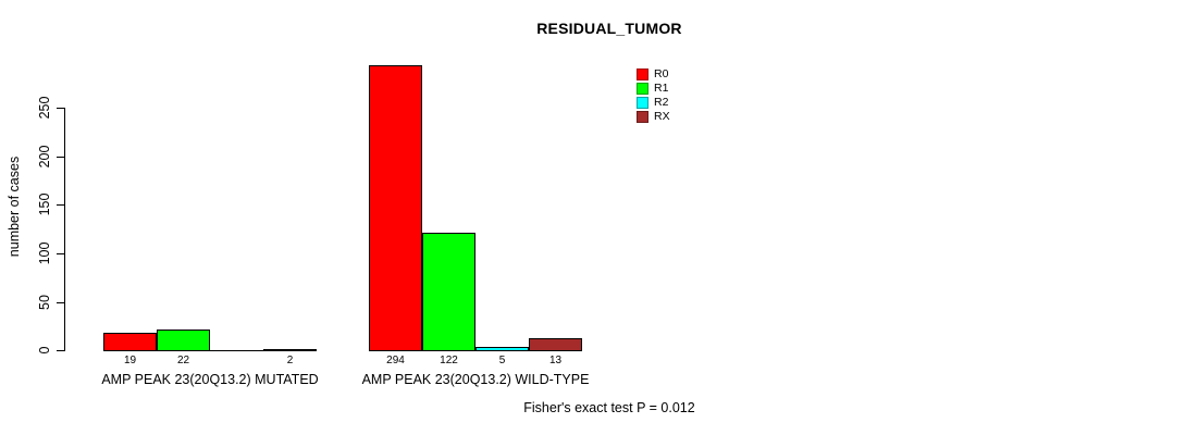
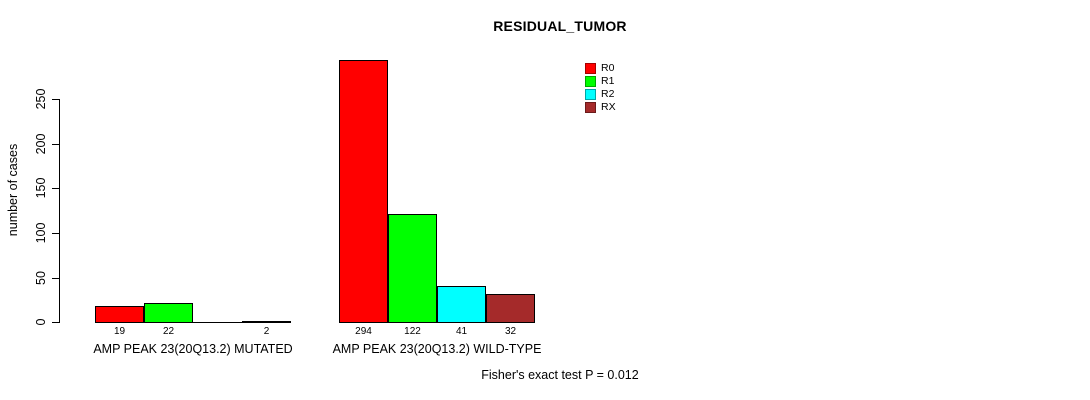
R2/AMP PEAK 23(20Q13.2) WILD-TYPE: 5 -> 41
RX/AMP PEAK 23(20Q13.2) WILD-TYPE: 13 -> 32
